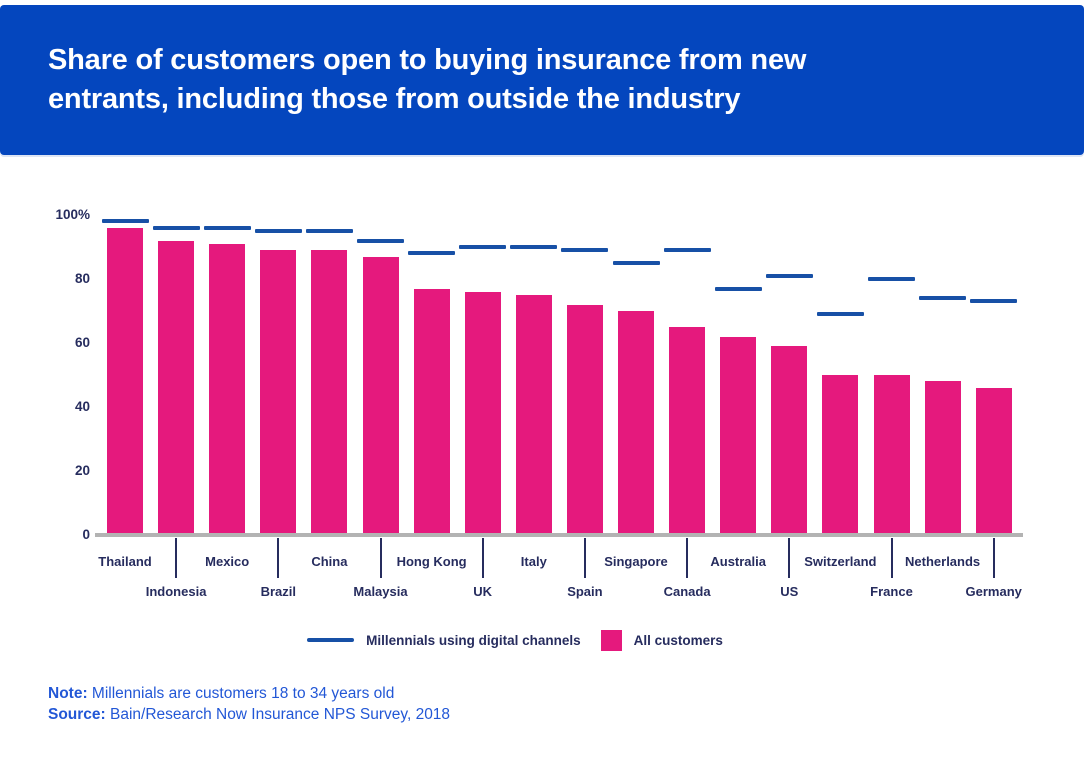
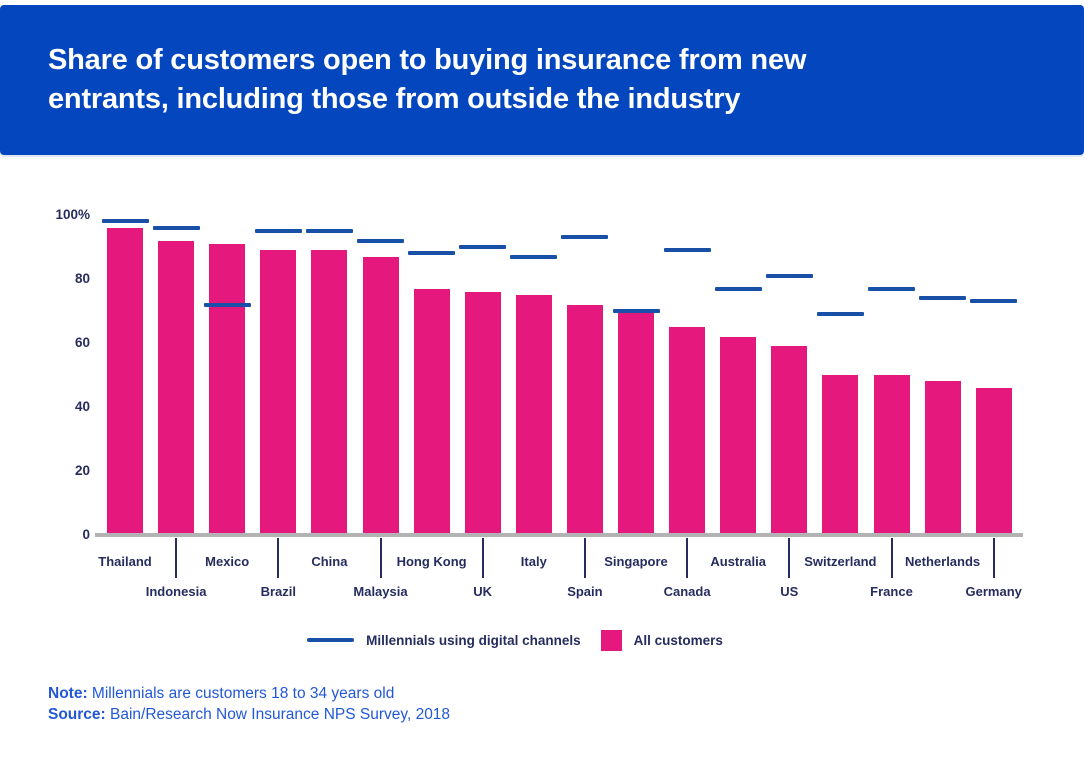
Millennials using digital channels/Mexico: 96% -> 72%
Millennials using digital channels/Italy: 90% -> 87%
Millennials using digital channels/Spain: 89% -> 93%
Millennials using digital channels/Singapore: 85% -> 70%
Millennials using digital channels/France: 80% -> 77%
